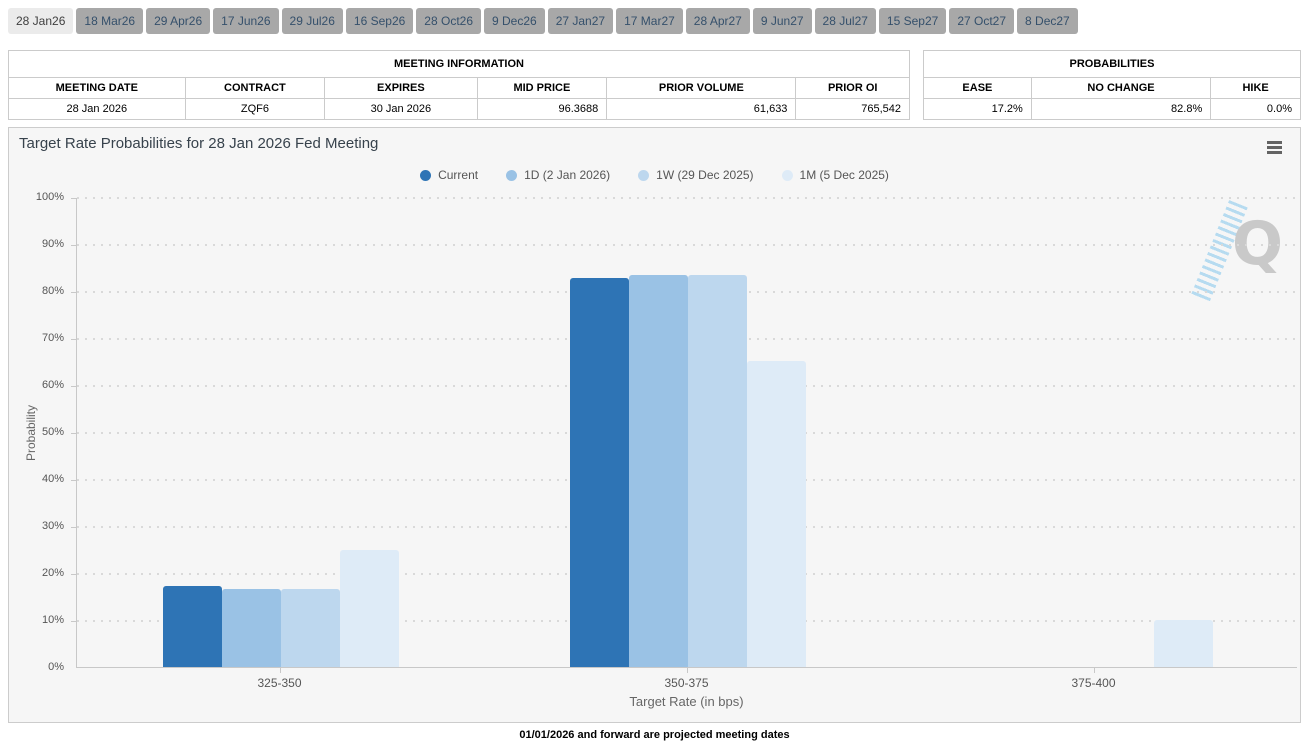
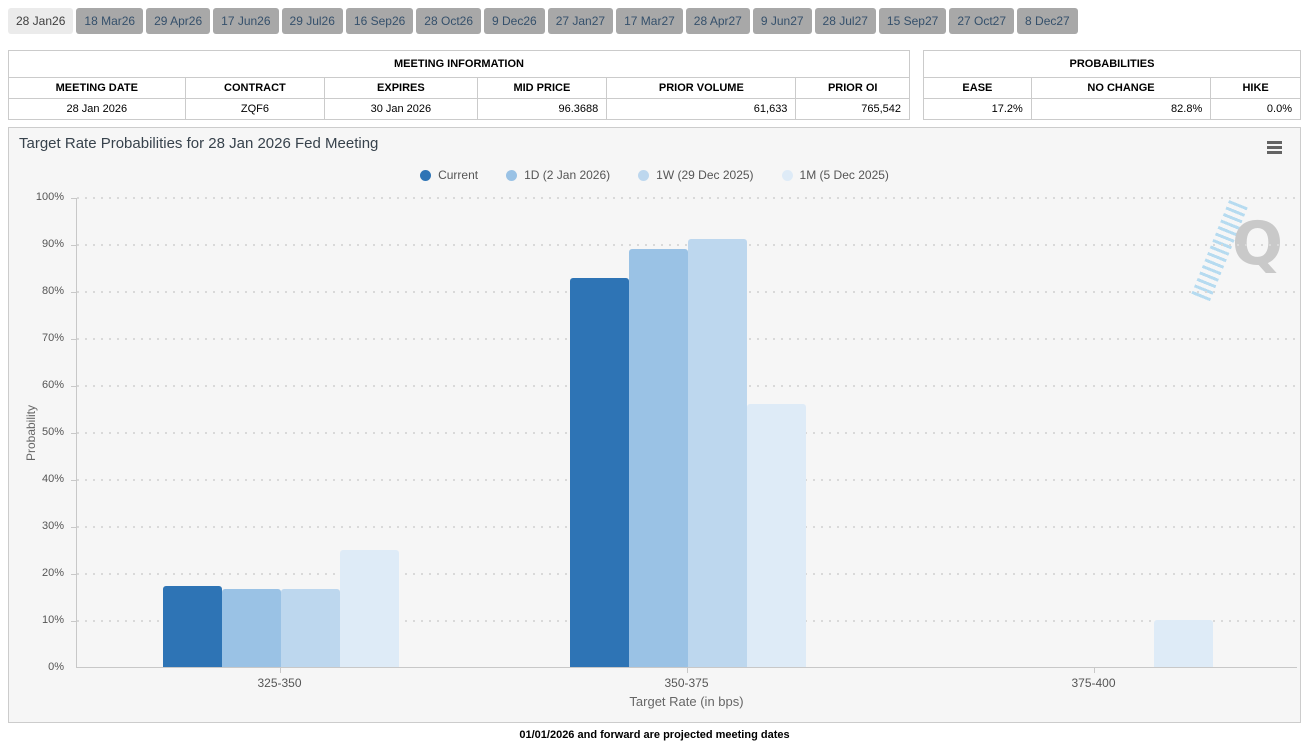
1D (2 Jan 2026)/350-375: 84% -> 89%
1W (29 Dec 2025)/350-375: 84% -> 91%
1M (5 Dec 2025)/350-375: 65% -> 56%
